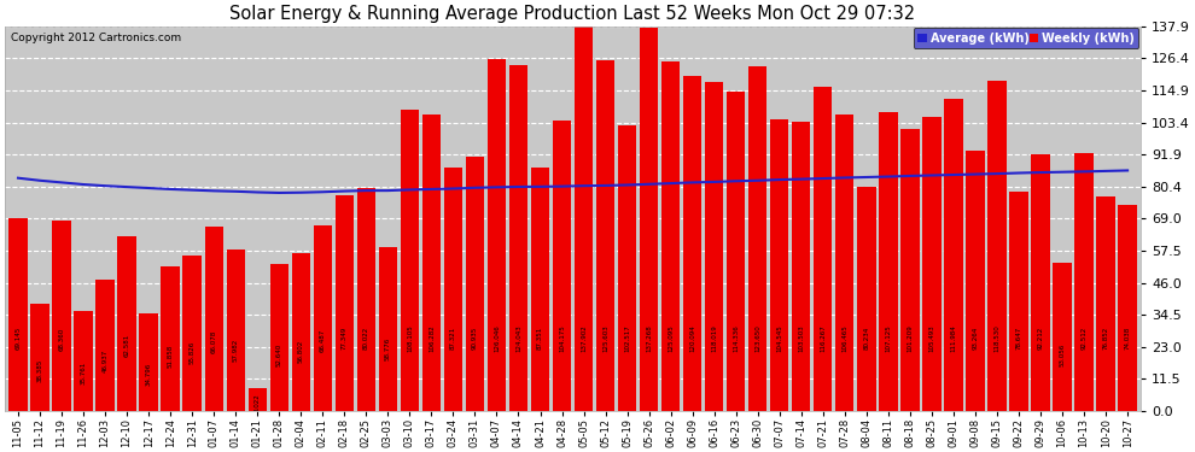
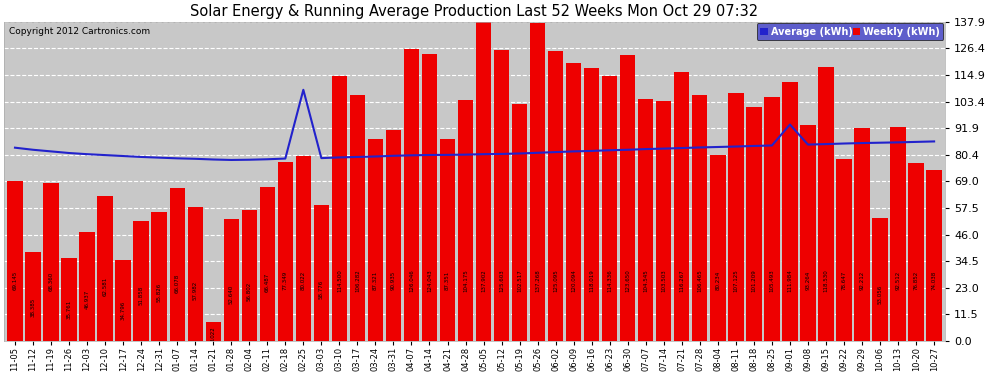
Average (kWh)/02-25: 79.0 -> 108.5
Weekly (kWh)/03-10: 108.1 -> 114.5
Average (kWh)/09-01: 84.7 -> 93.5
